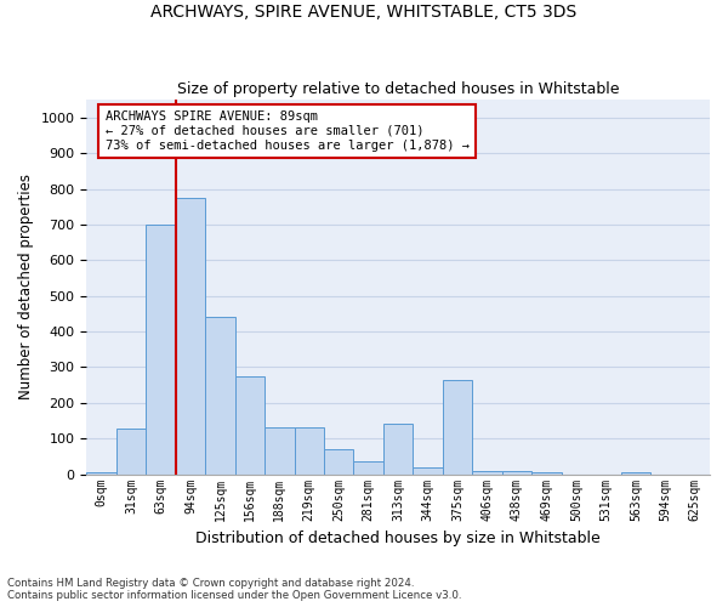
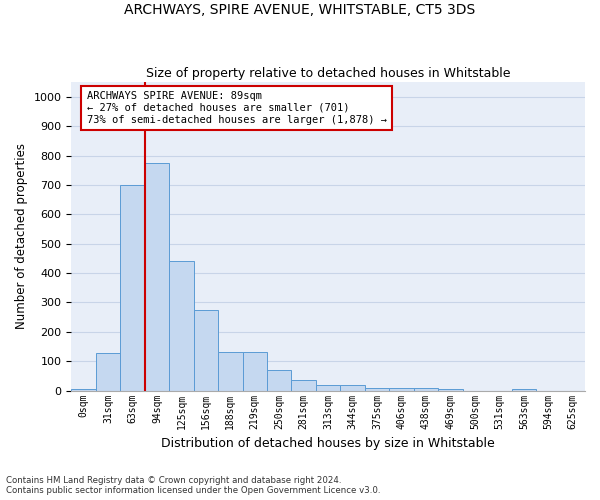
313sqm: 140 -> 20
375sqm: 265 -> 10
